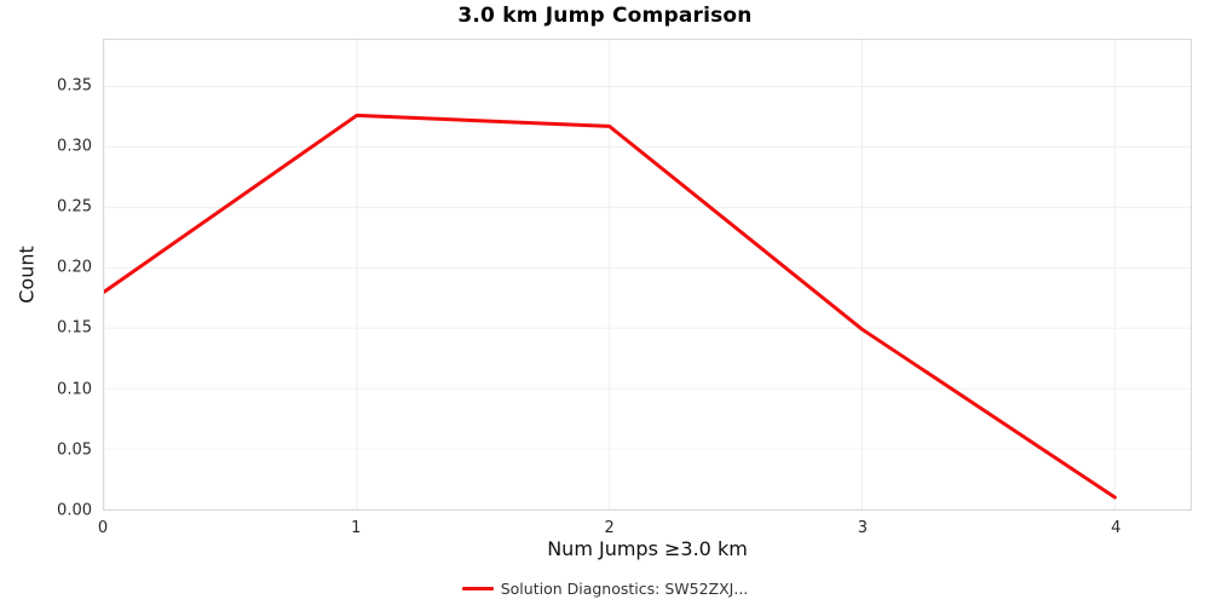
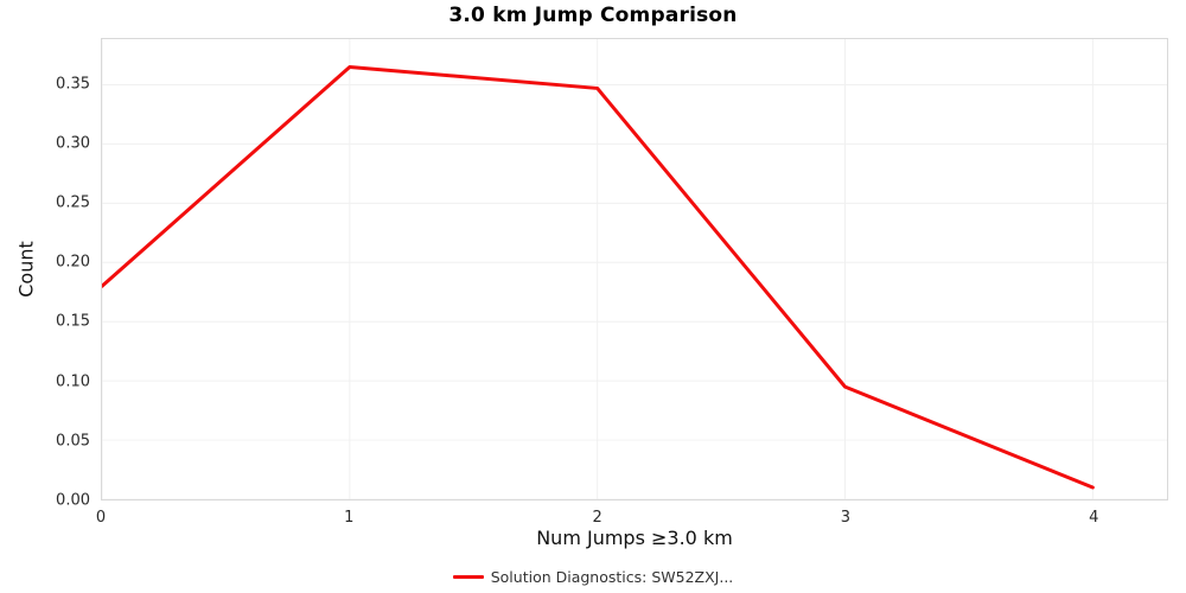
1: 0.326 -> 0.365
2: 0.317 -> 0.347
3: 0.149 -> 0.095
